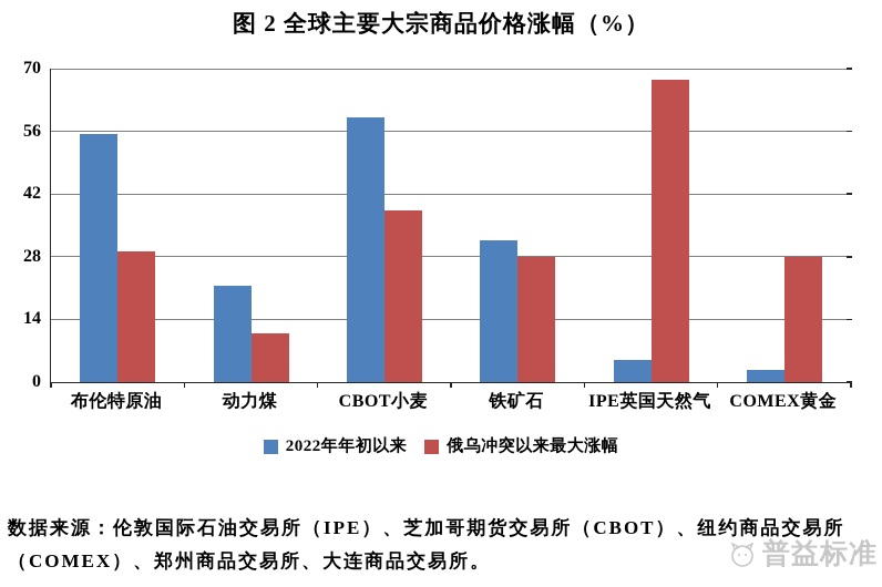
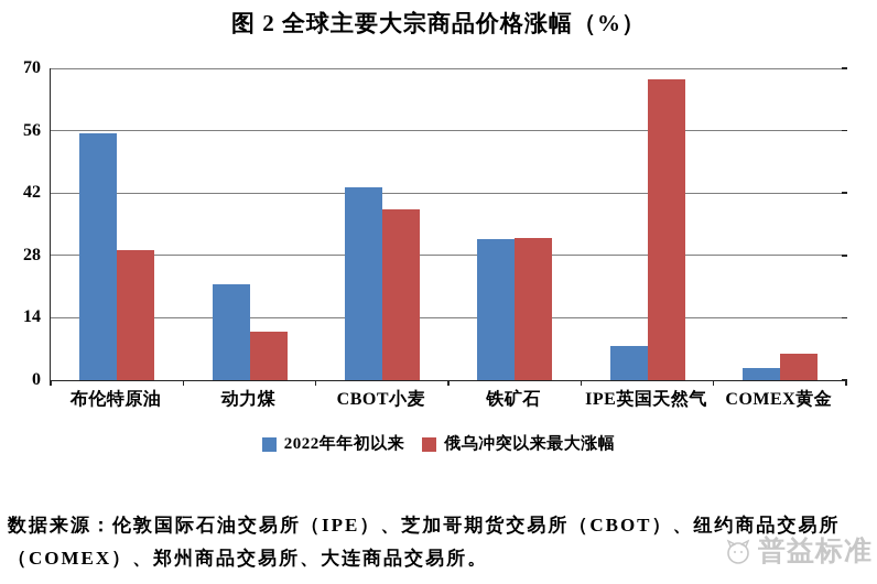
2022年年初以来/CBOT小麦: 59 -> 43
俄乌冲突以来最大涨幅/铁矿石: 28 -> 32
2022年年初以来/IPE英国天然气: 5 -> 8
俄乌冲突以来最大涨幅/COMEX黄金: 28 -> 6
